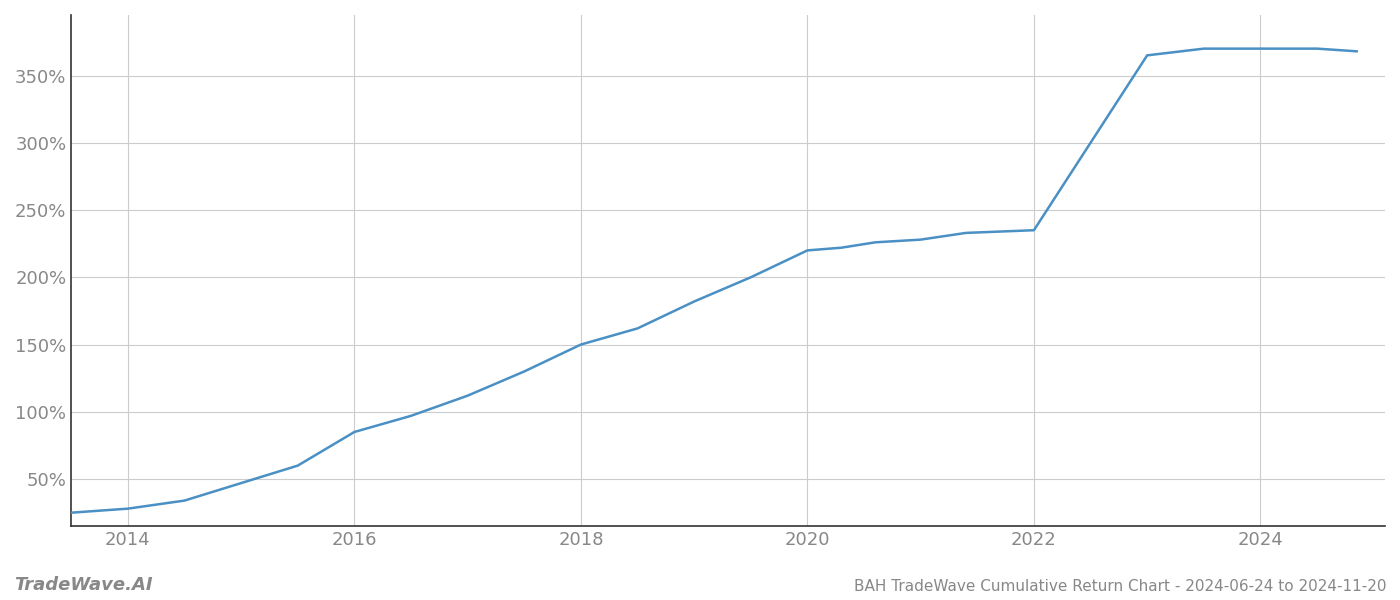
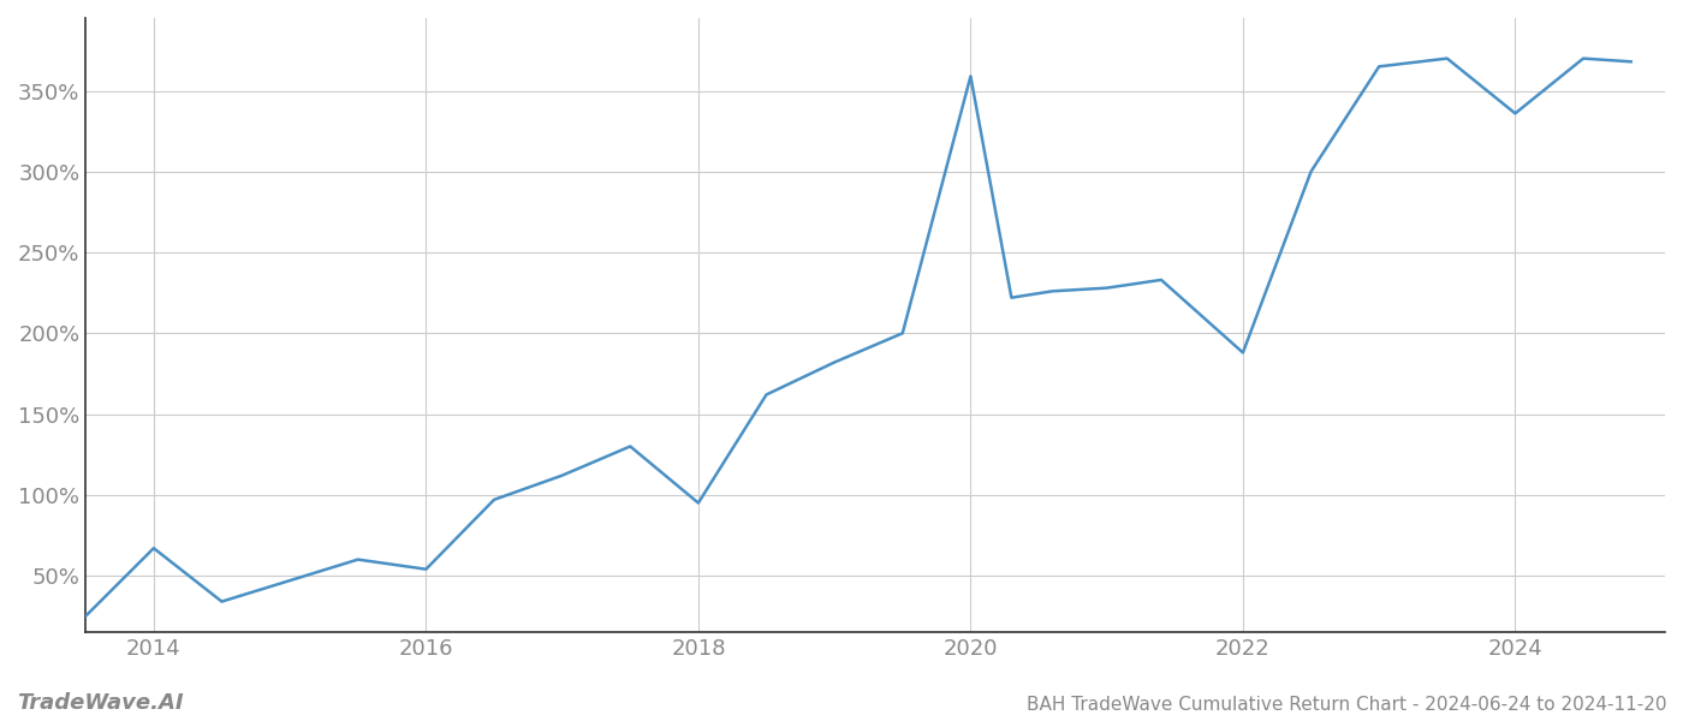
2014: 28% -> 67%
2016: 85% -> 54%
2018: 150% -> 95%
2020: 220% -> 359%
2022: 235% -> 188%
2024: 370% -> 336%
